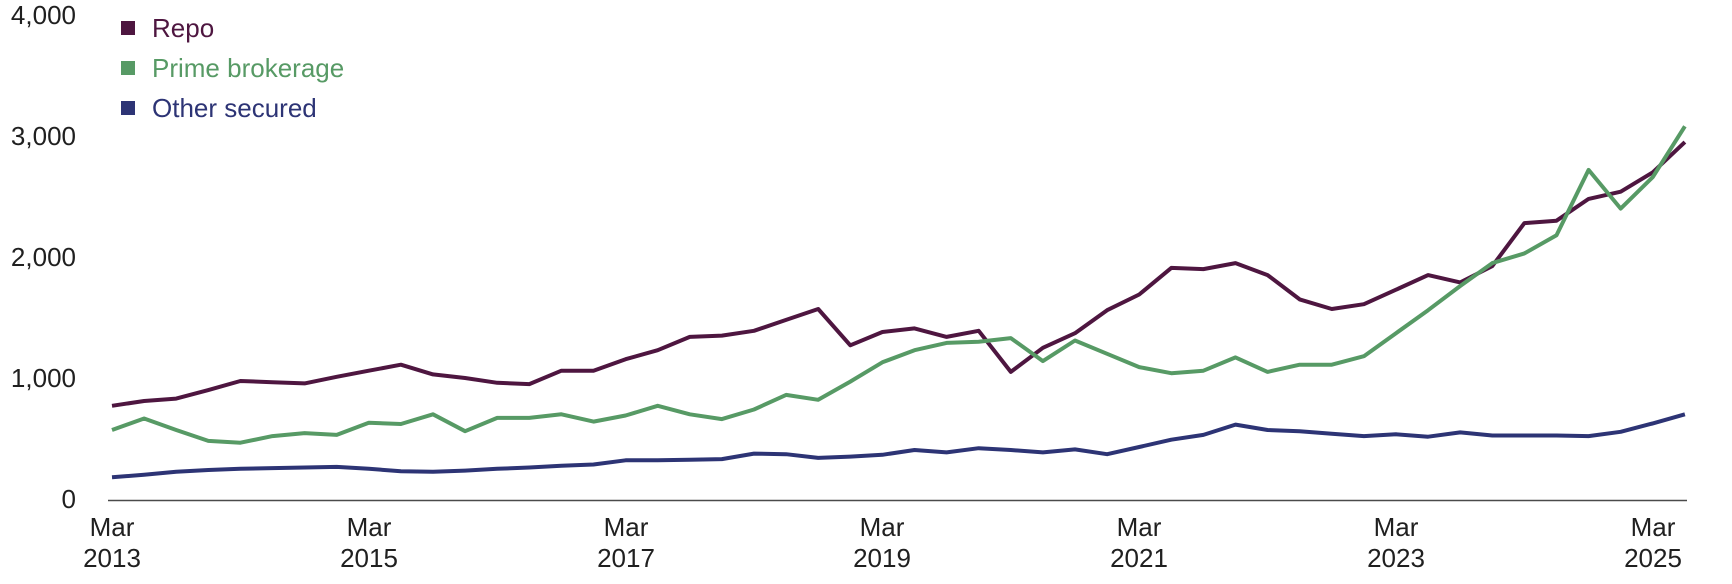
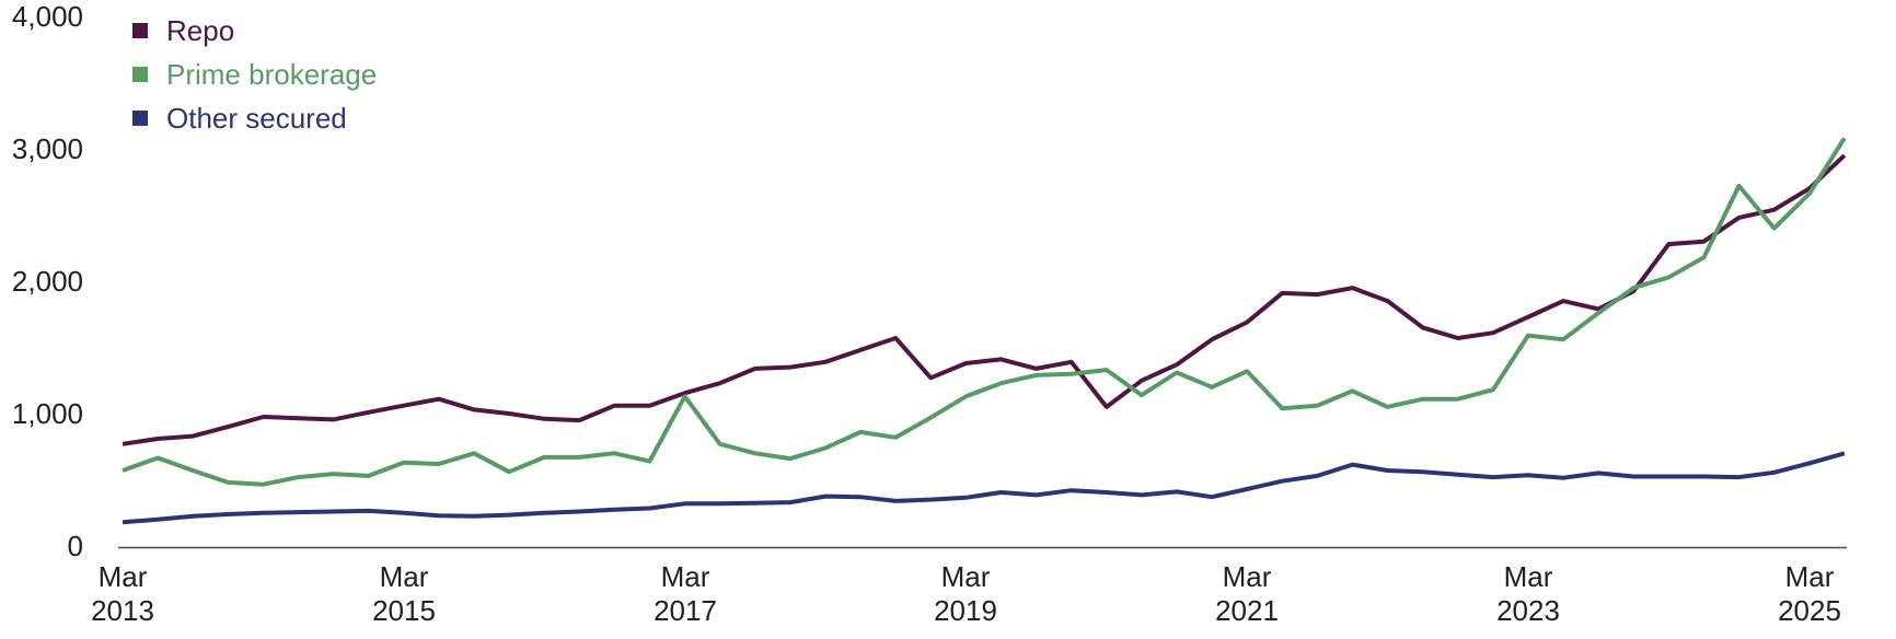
Prime brokerage/Mar 2017: 690 -> 1130
Prime brokerage/Mar 2021: 1090 -> 1320
Prime brokerage/Mar 2023: 1370 -> 1590
